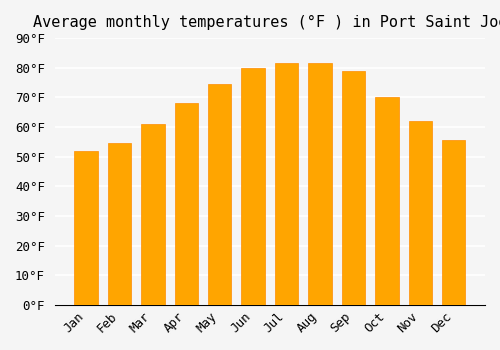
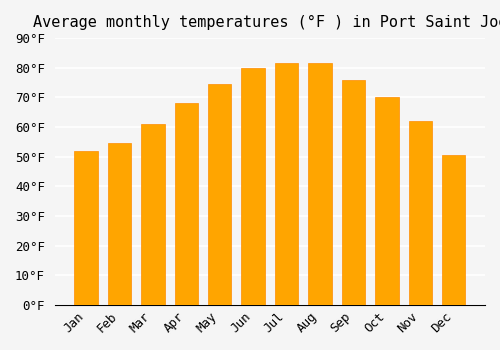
Sep: 79.0°F -> 76.0°F
Dec: 55.5°F -> 50.5°F
